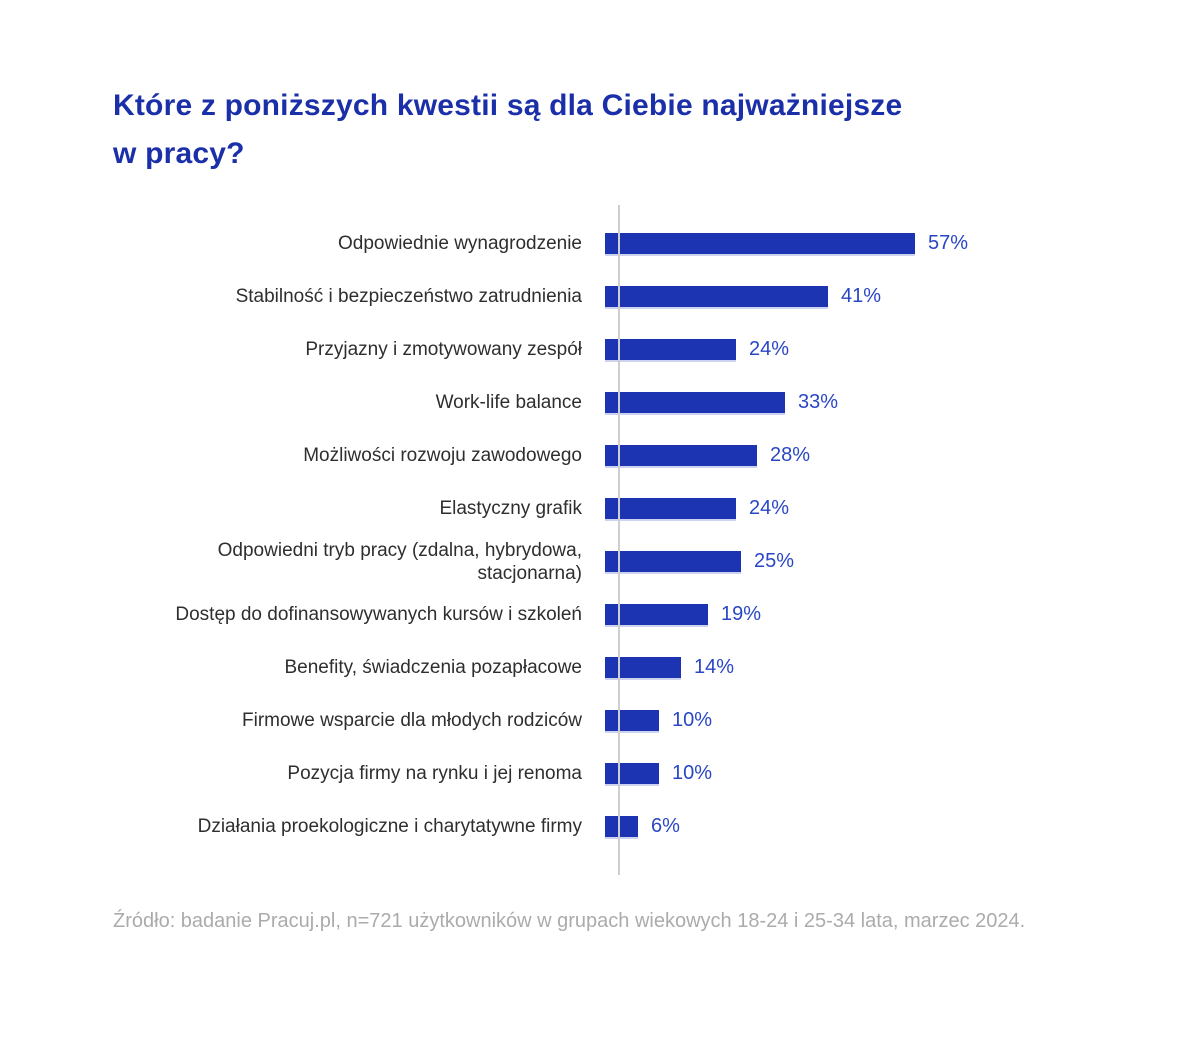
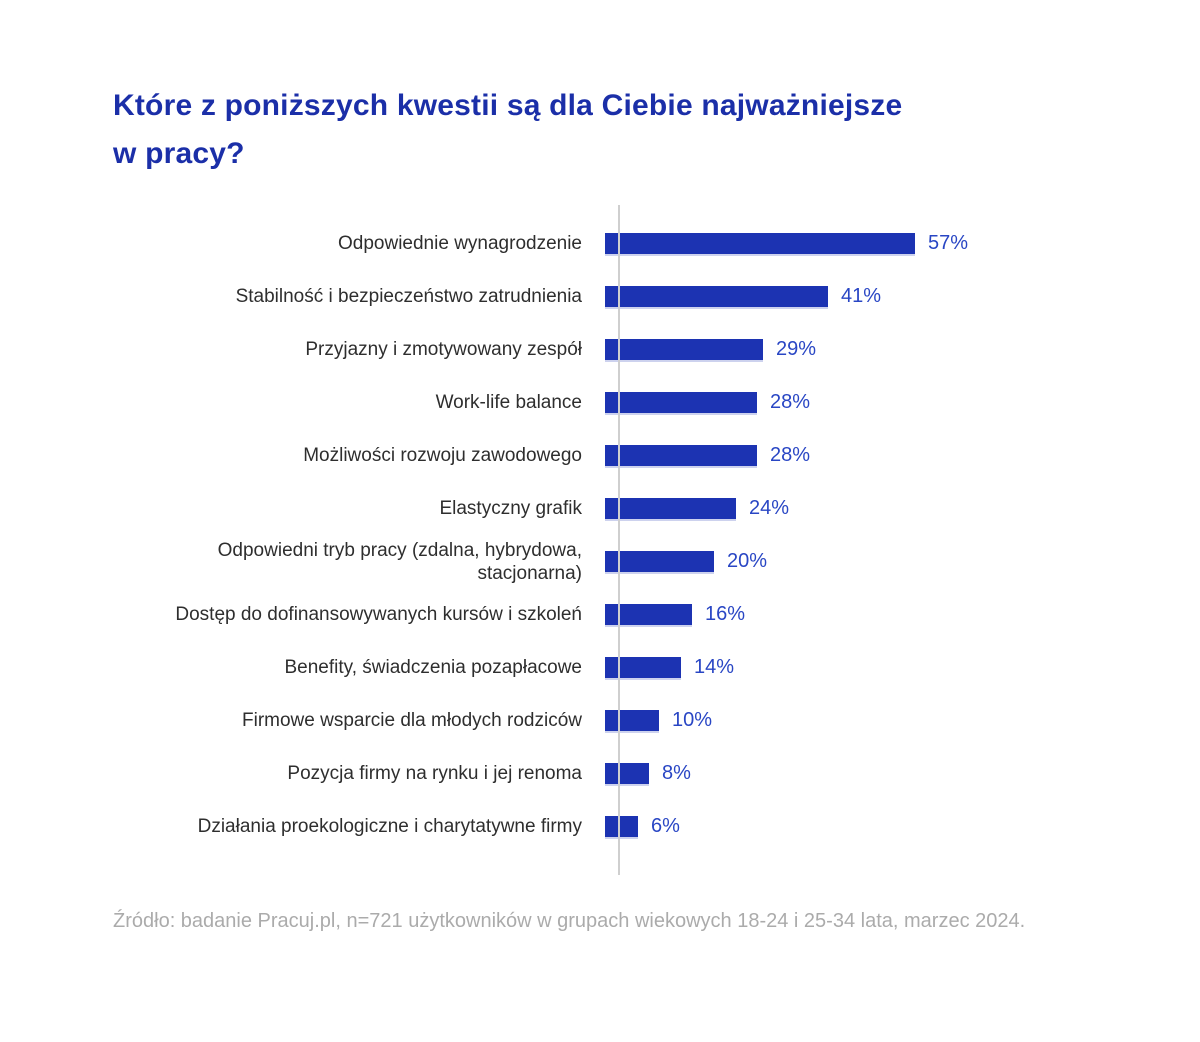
Przyjazny i zmotywowany zespół: 24% -> 29%
Work-life balance: 33% -> 28%
Odpowiedni tryb pracy (zdalna, hybrydowa, stacjonarna): 25% -> 20%
Dostęp do dofinansowywanych kursów i szkoleń: 19% -> 16%
Pozycja firmy na rynku i jej renoma: 10% -> 8%
